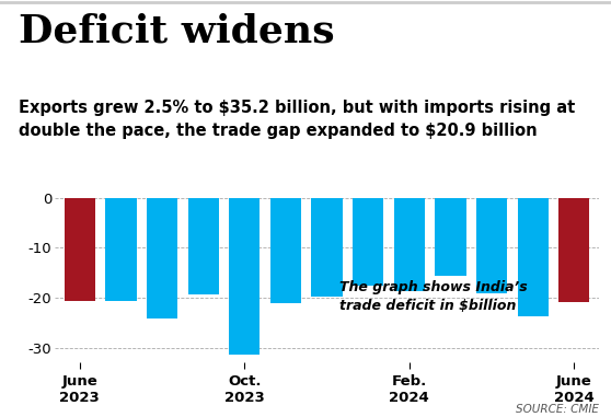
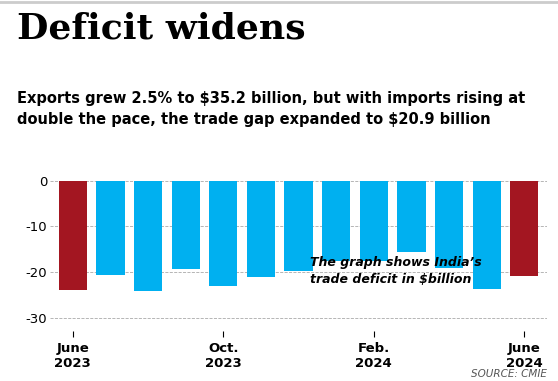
June 2023: -20.6 -> -24.0
Oct. 2023: -31.4 -> -23.0
Feb. 2024: -18.7 -> -17.5
